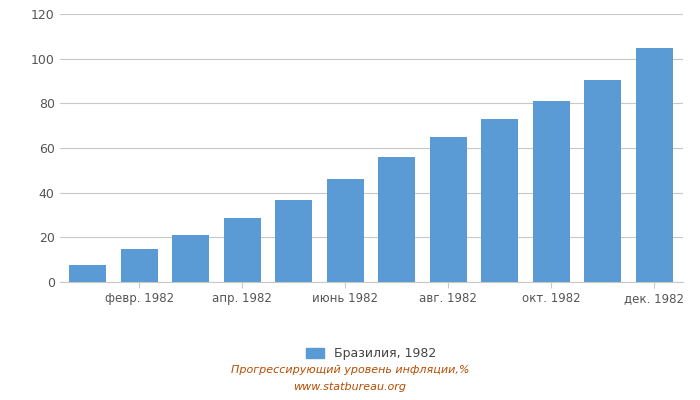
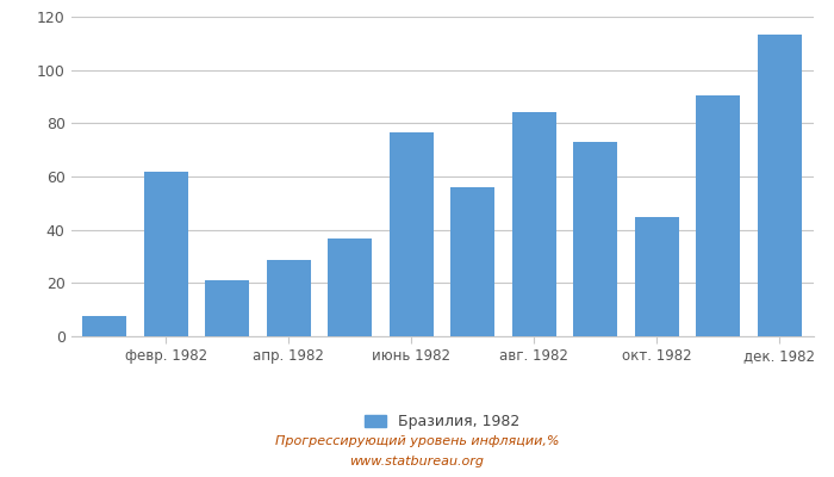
февр. 1982: 15.0 -> 62.0
июнь 1982: 46.0 -> 76.5
авг. 1982: 65.0 -> 84.0
окт. 1982: 81.0 -> 45.0
дек. 1982: 105.0 -> 113.5
